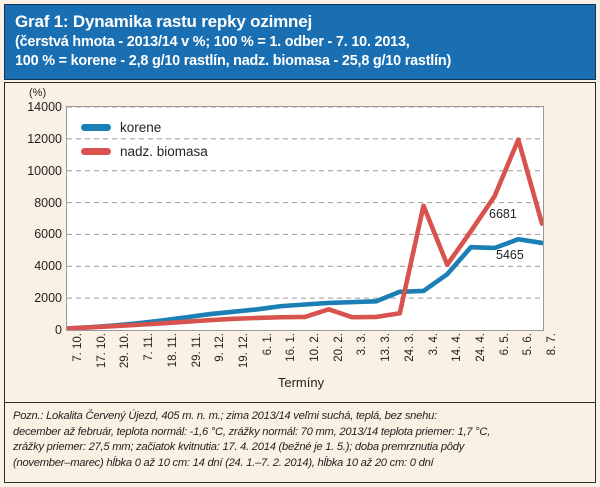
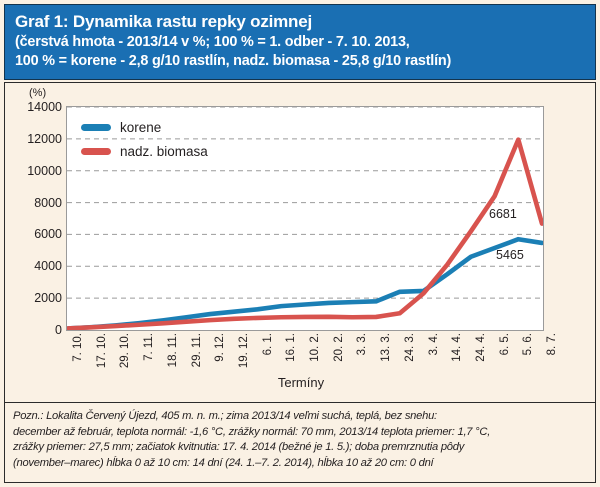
nadz. biomasa/20. 2.: 1300 -> 800
nadz. biomasa/3. 4.: 7800 -> 2300
korene/24. 4.: 5200 -> 4600
